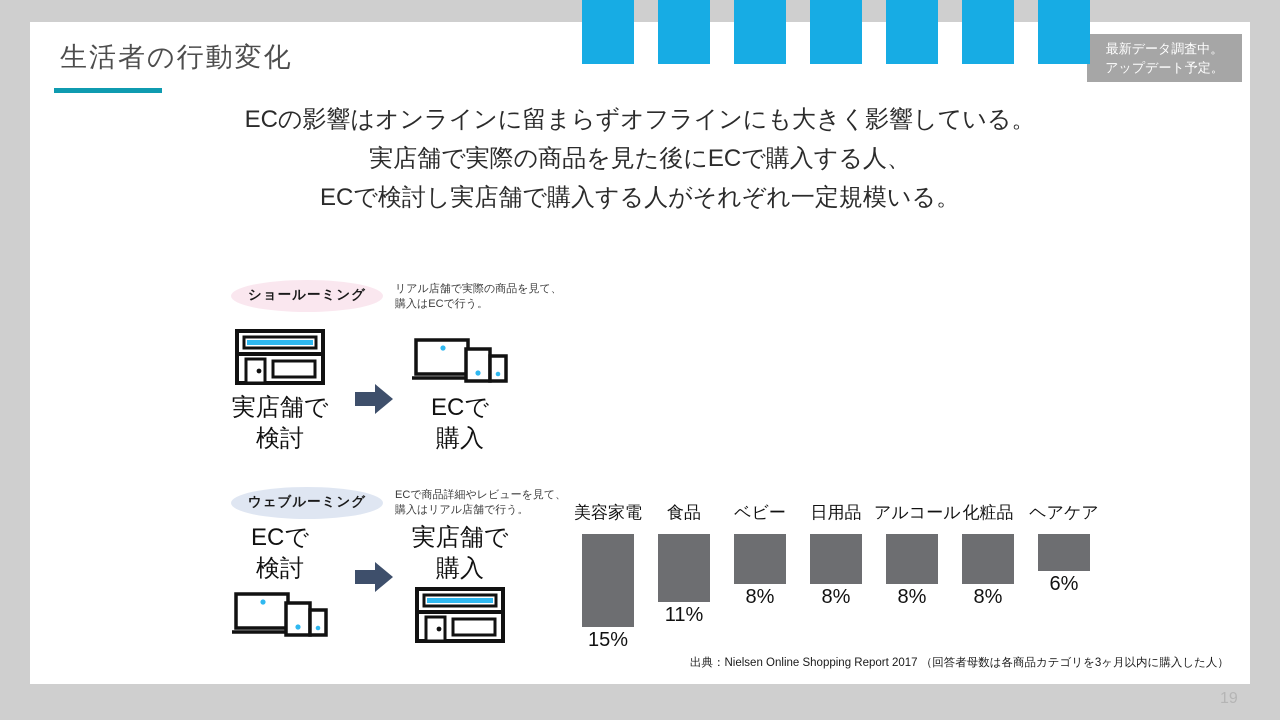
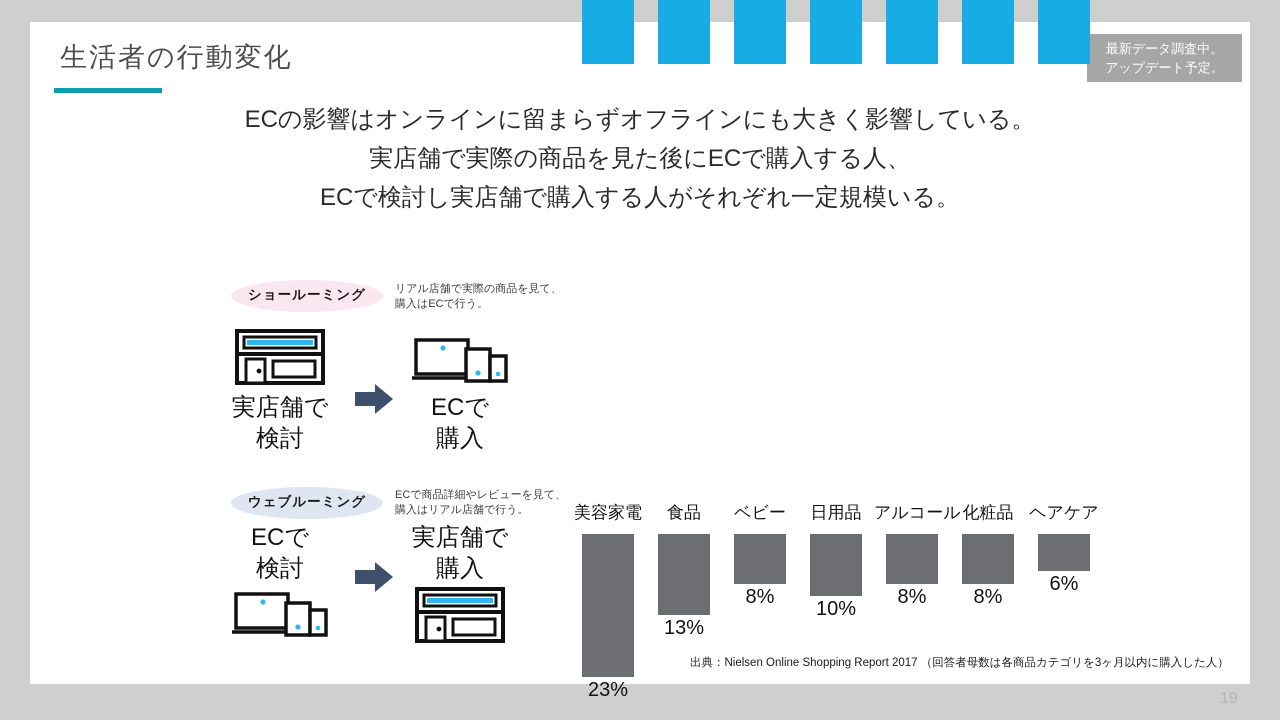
ウェブルーミング/美容家電: 15% -> 23%
ウェブルーミング/食品: 11% -> 13%
ウェブルーミング/日用品: 8% -> 10%
